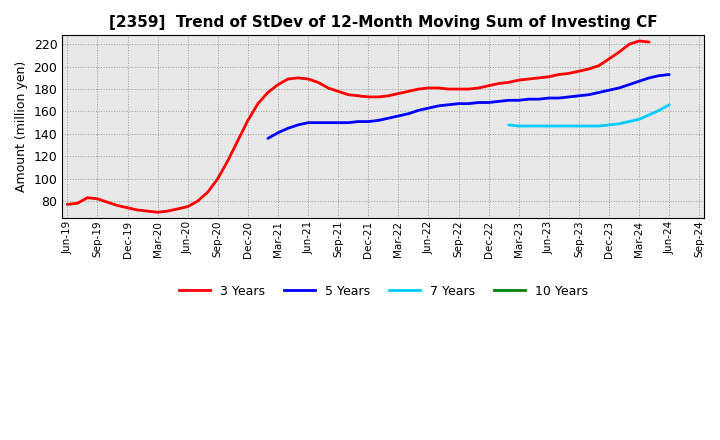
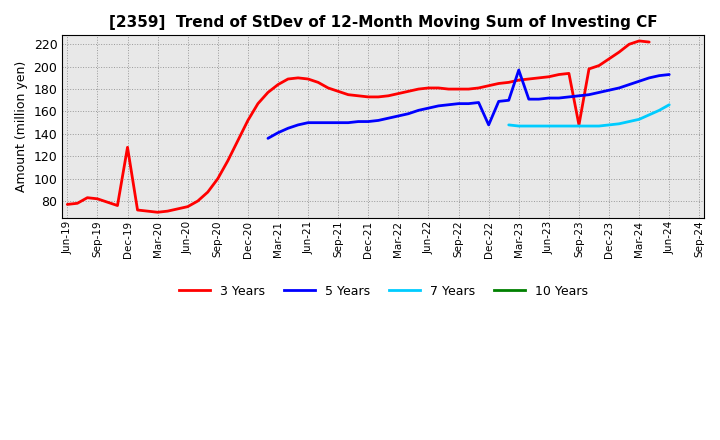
3 Years/Dec-19: 74 -> 128
5 Years/Dec-22: 168 -> 148
5 Years/Mar-23: 170 -> 197
3 Years/Sep-23: 196 -> 148
